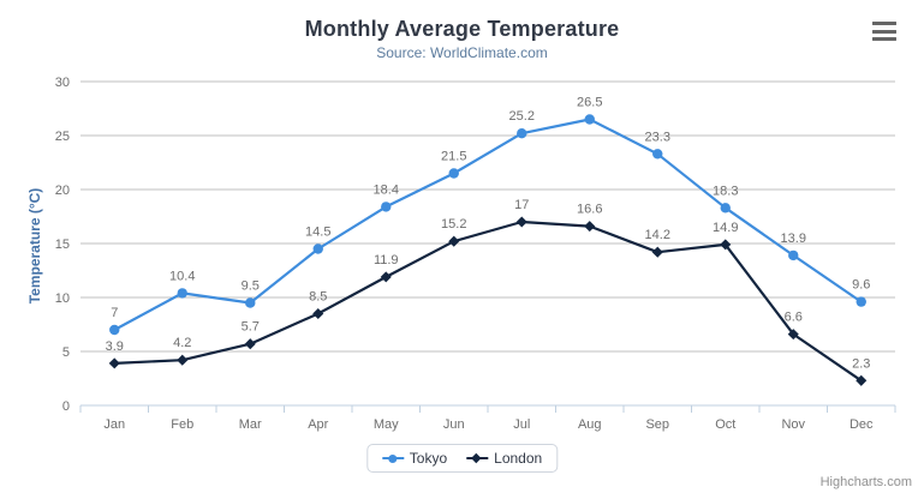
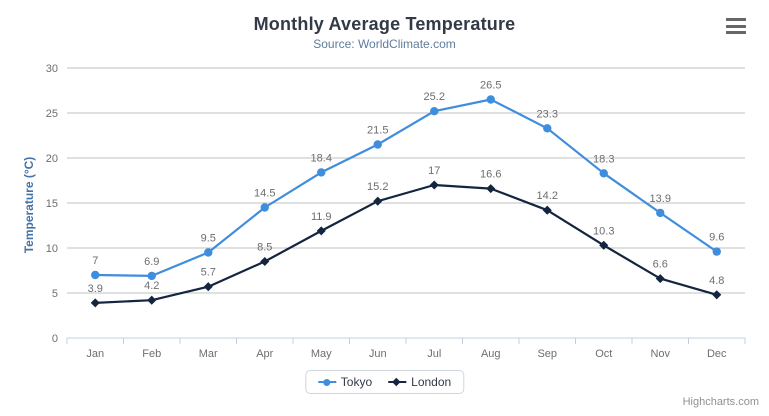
Tokyo/Feb: 10.4 -> 6.9
London/Oct: 14.9 -> 10.3
London/Dec: 2.3 -> 4.8
